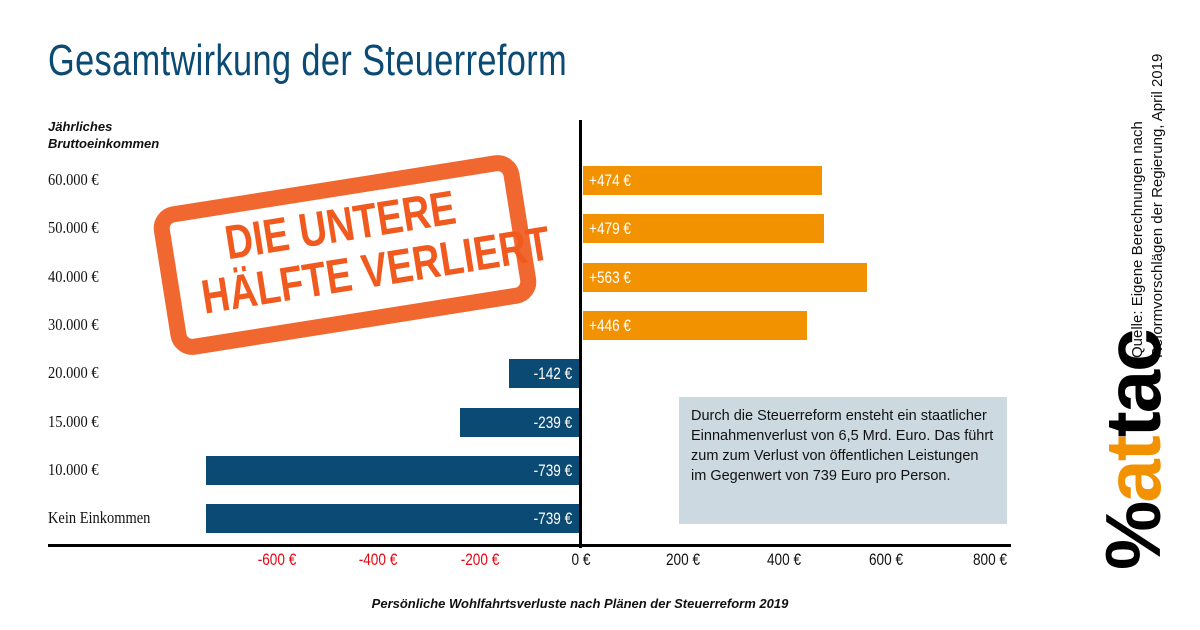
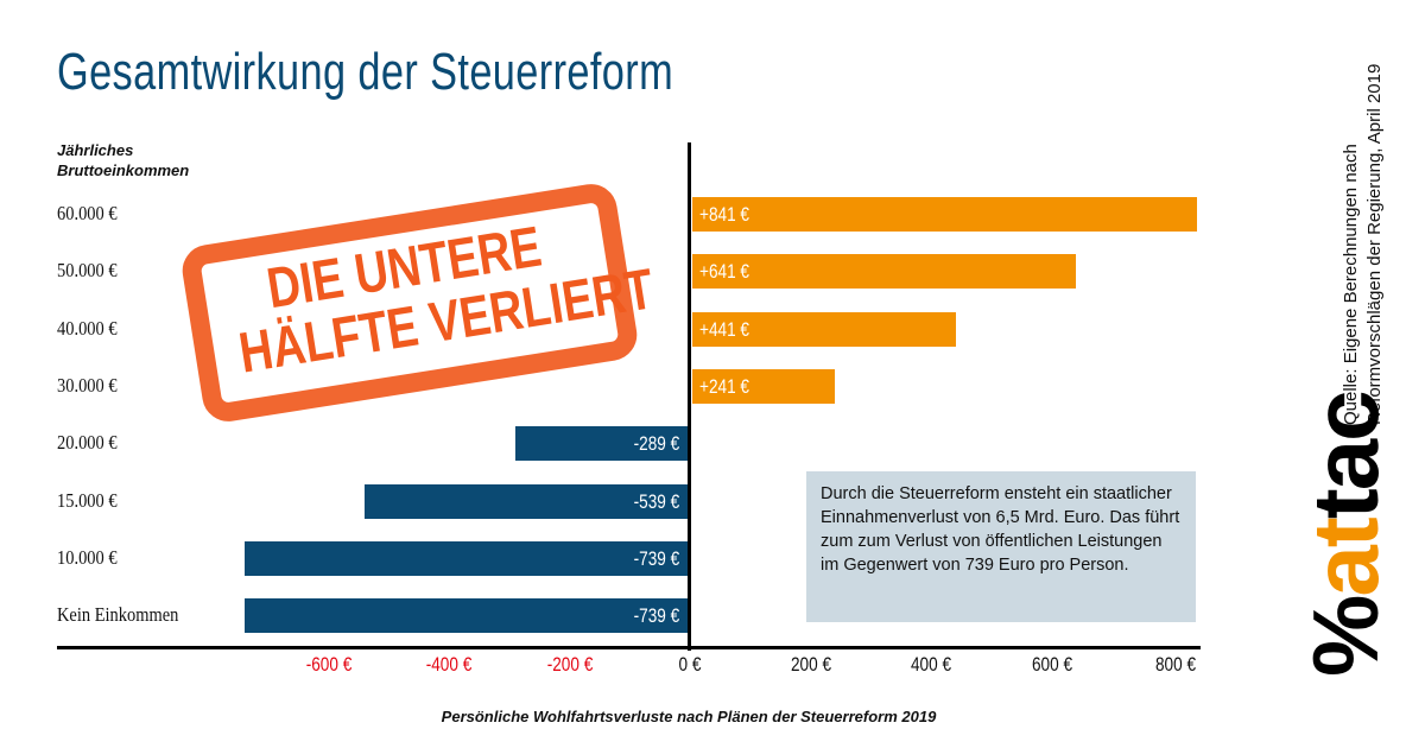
60.000 €: +474 -> +841
50.000 €: +479 -> +641
40.000 €: +563 -> +441
30.000 €: +446 -> +241
20.000 €: -142 -> -289
15.000 €: -239 -> -539
